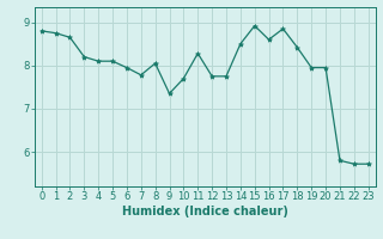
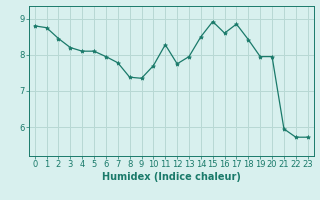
2: 8.65 -> 8.45
8: 8.05 -> 7.38
13: 7.75 -> 7.95
21: 5.80 -> 5.95
